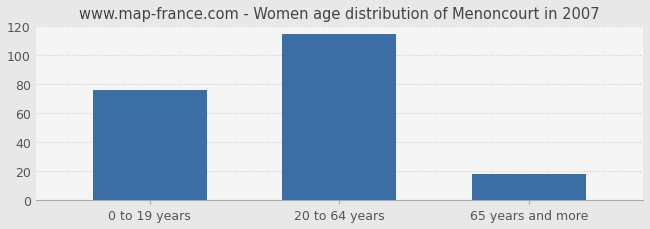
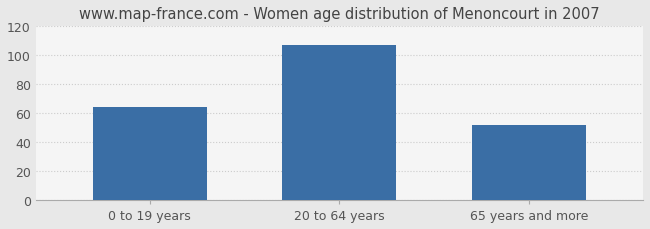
0 to 19 years: 76 -> 64
20 to 64 years: 115 -> 107
65 years and more: 18 -> 52
